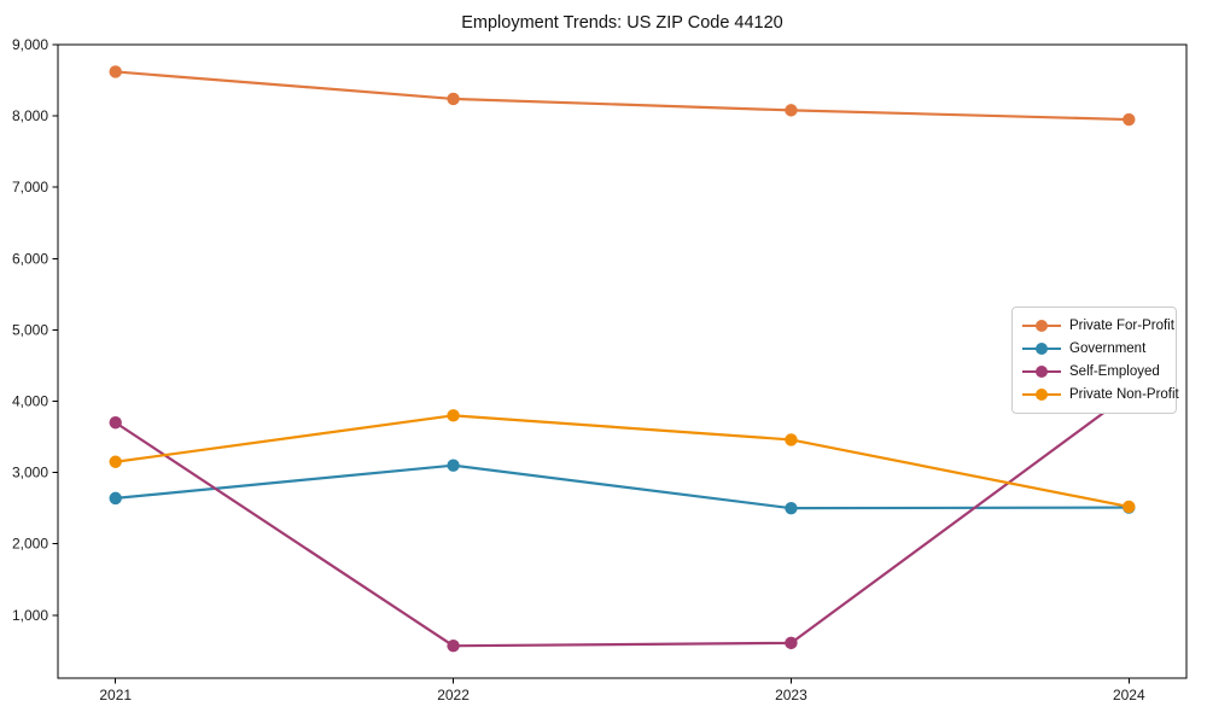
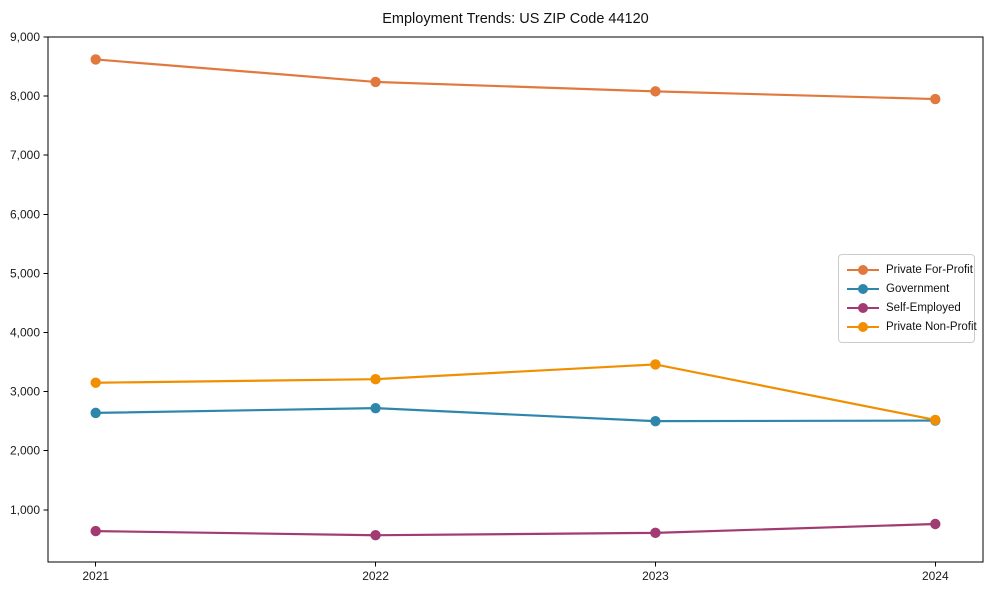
Self-Employed/2021: 3700 -> 600
Government/2022: 3100 -> 2700
Private Non-Profit/2022: 3800 -> 3200
Self-Employed/2024: 4100 -> 800
